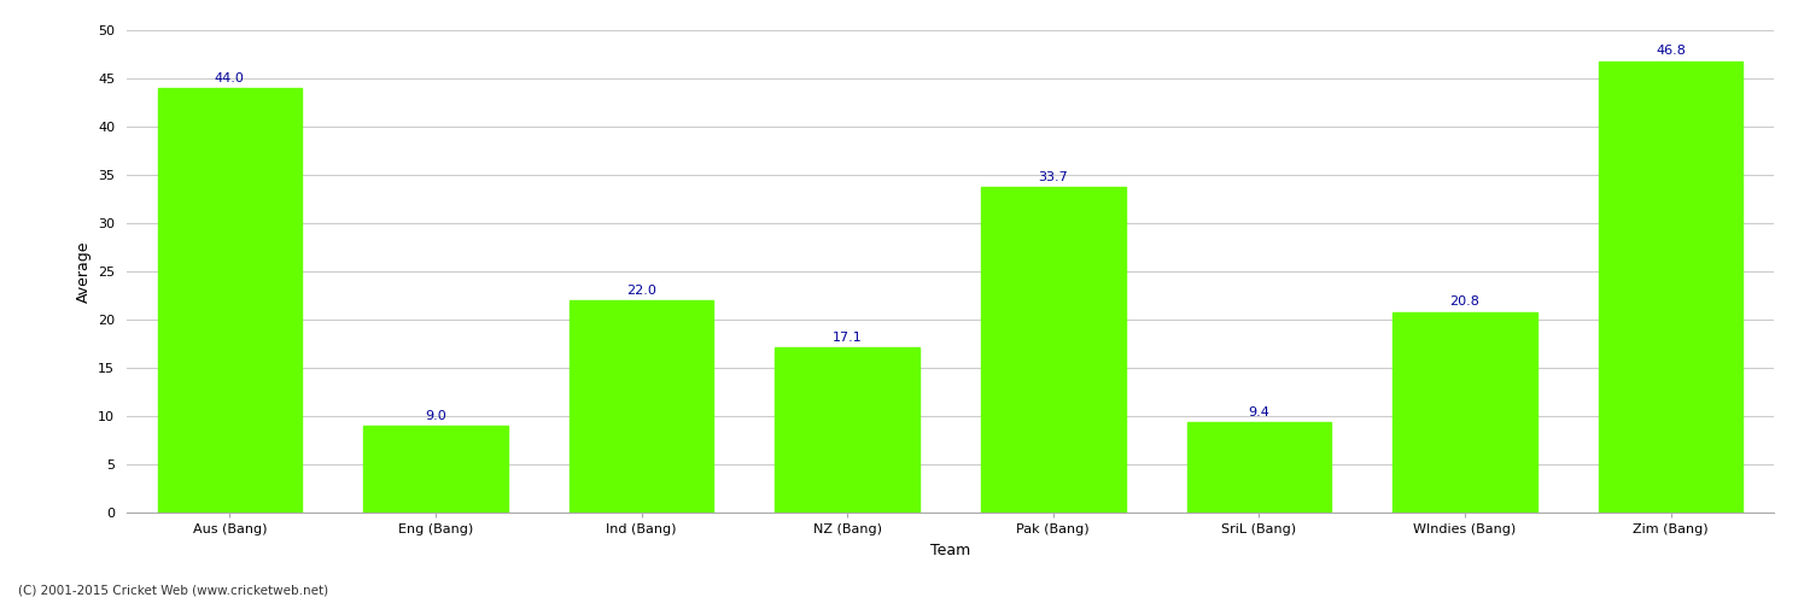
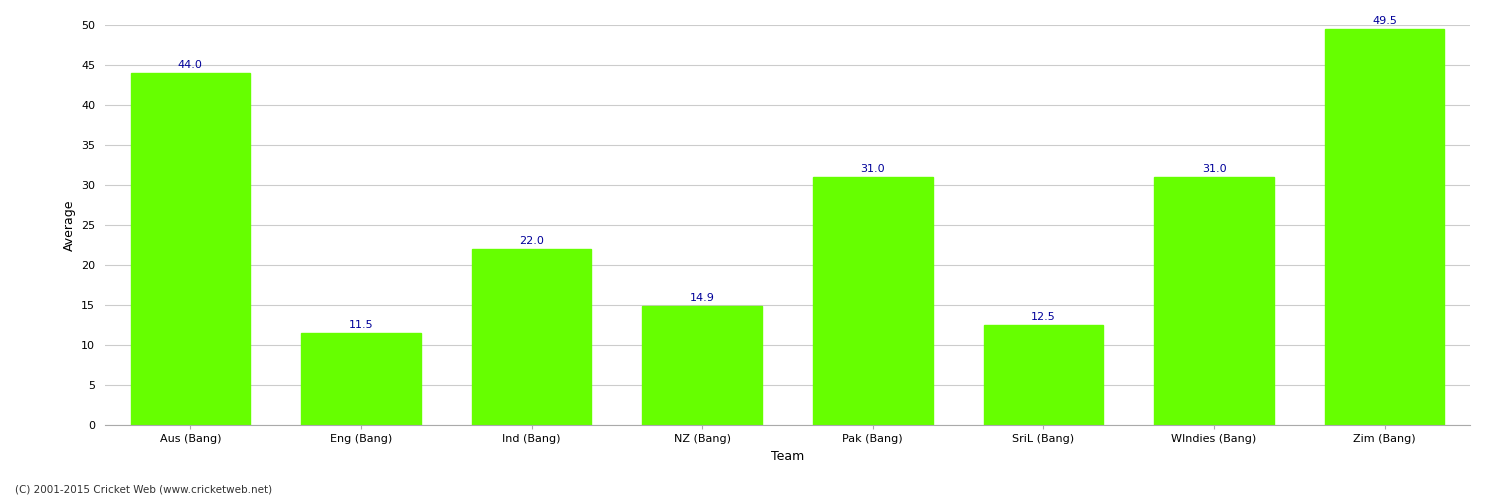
Eng (Bang): 9.0 -> 11.5
NZ (Bang): 17.1 -> 14.9
Pak (Bang): 33.7 -> 31.0
SriL (Bang): 9.4 -> 12.5
WIndies (Bang): 20.8 -> 31.0
Zim (Bang): 46.8 -> 49.5
